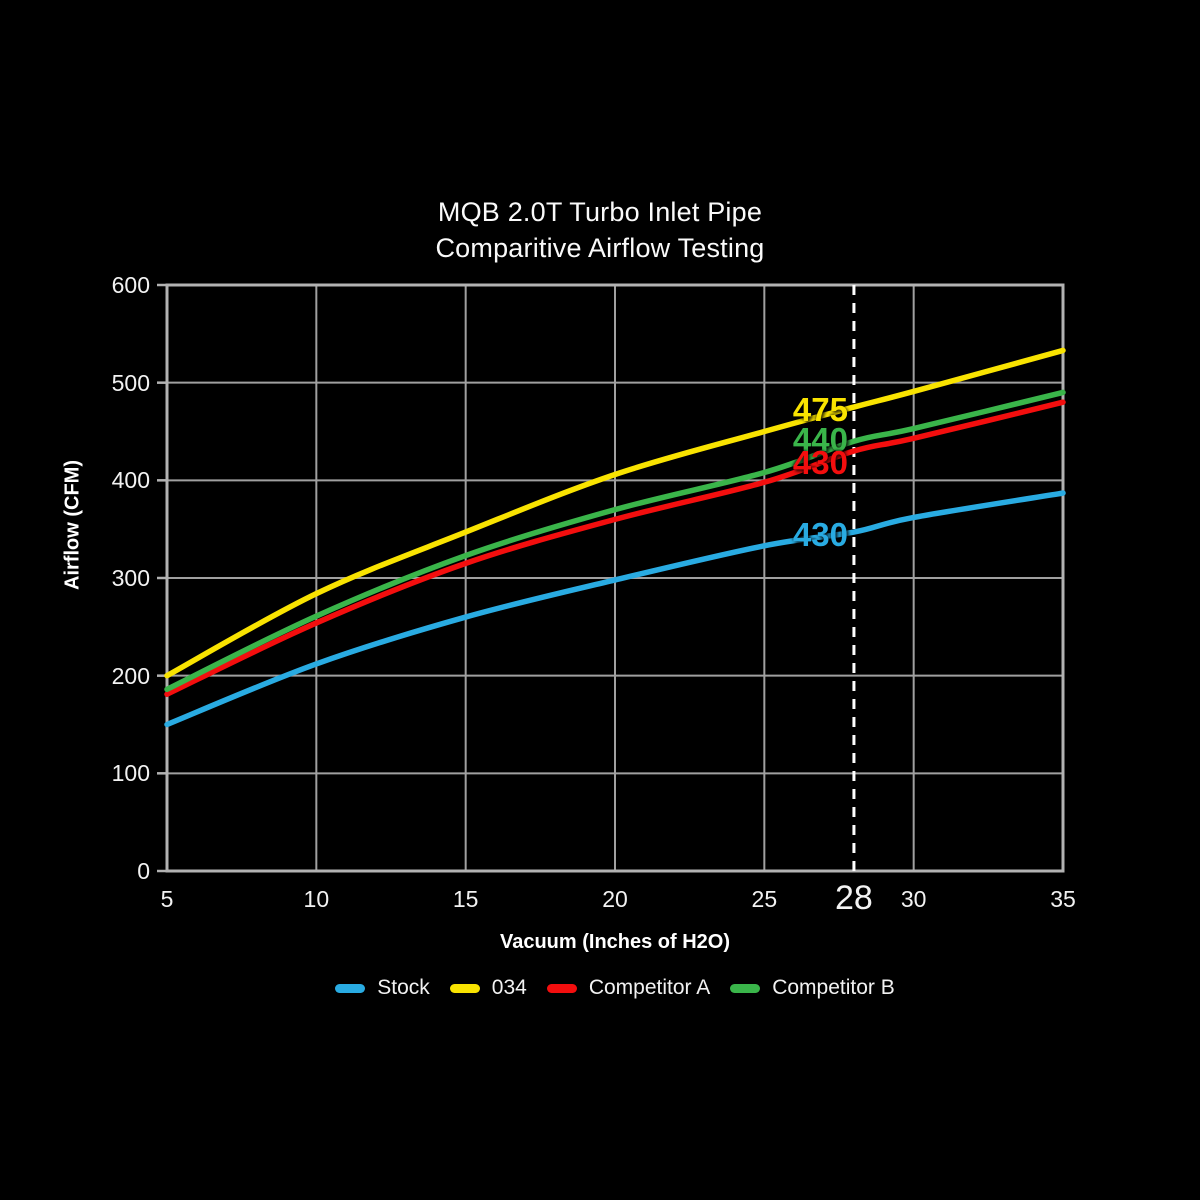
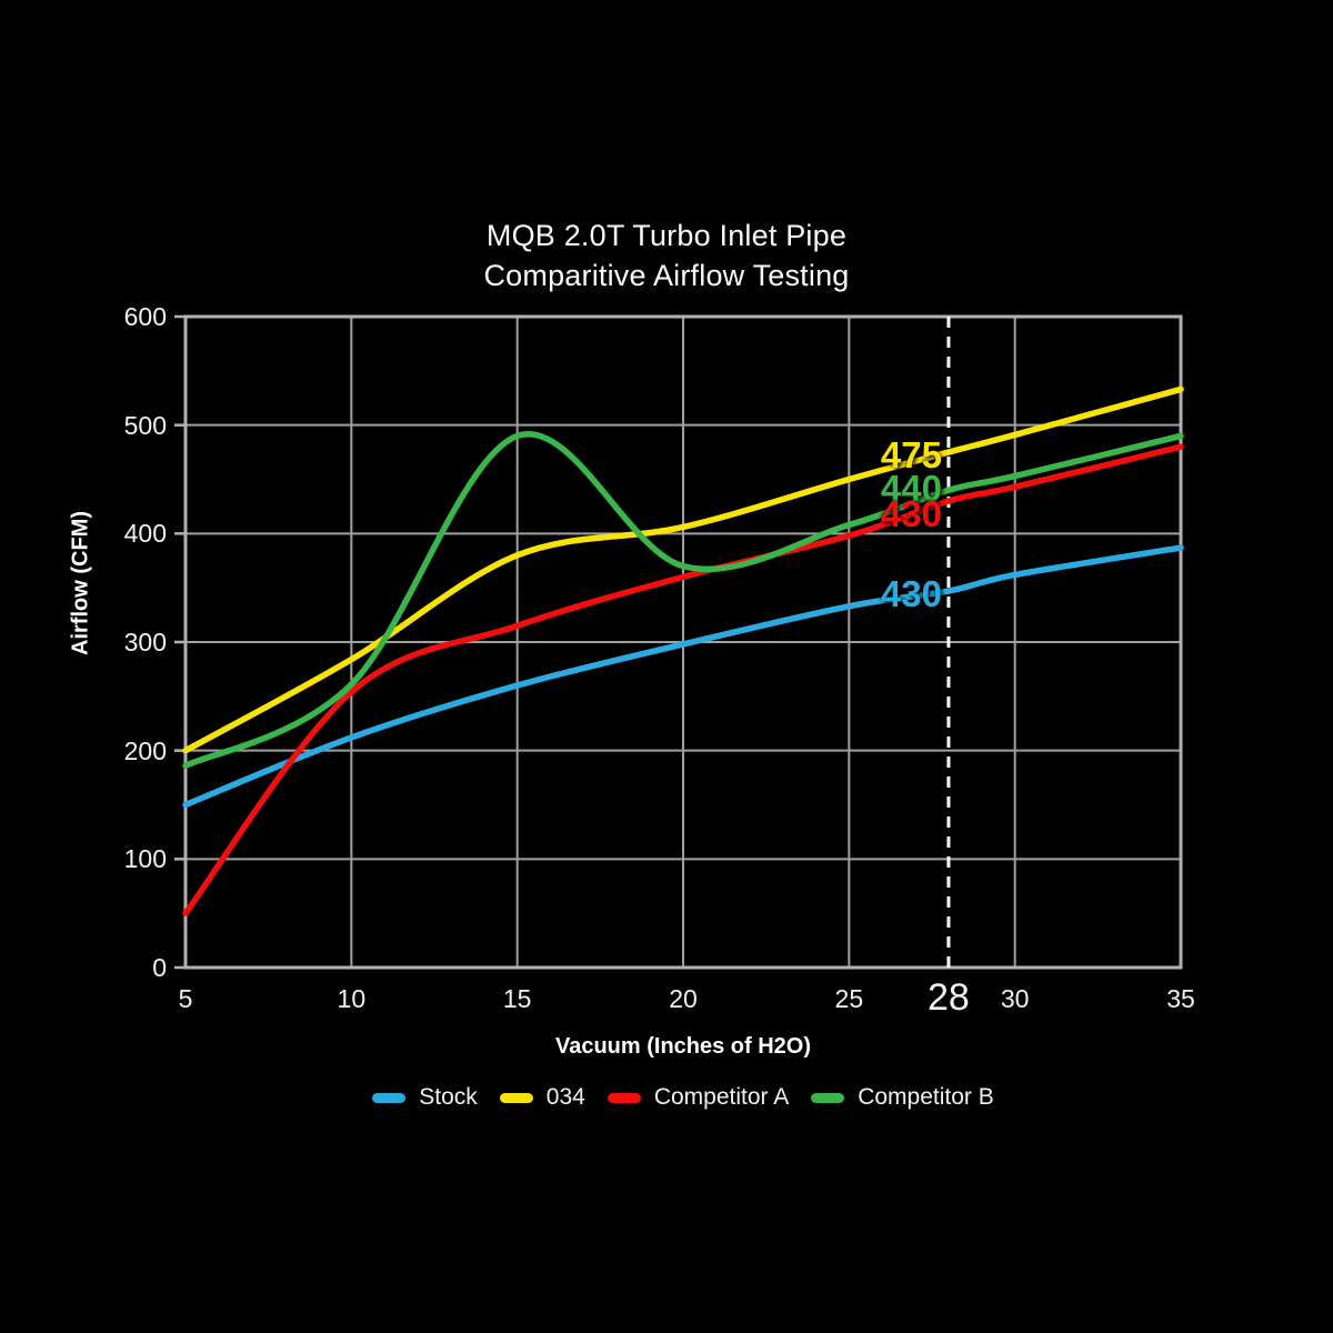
Competitor A/5: 180 -> 50
034/15: 350 -> 380
Competitor B/15: 320 -> 490
